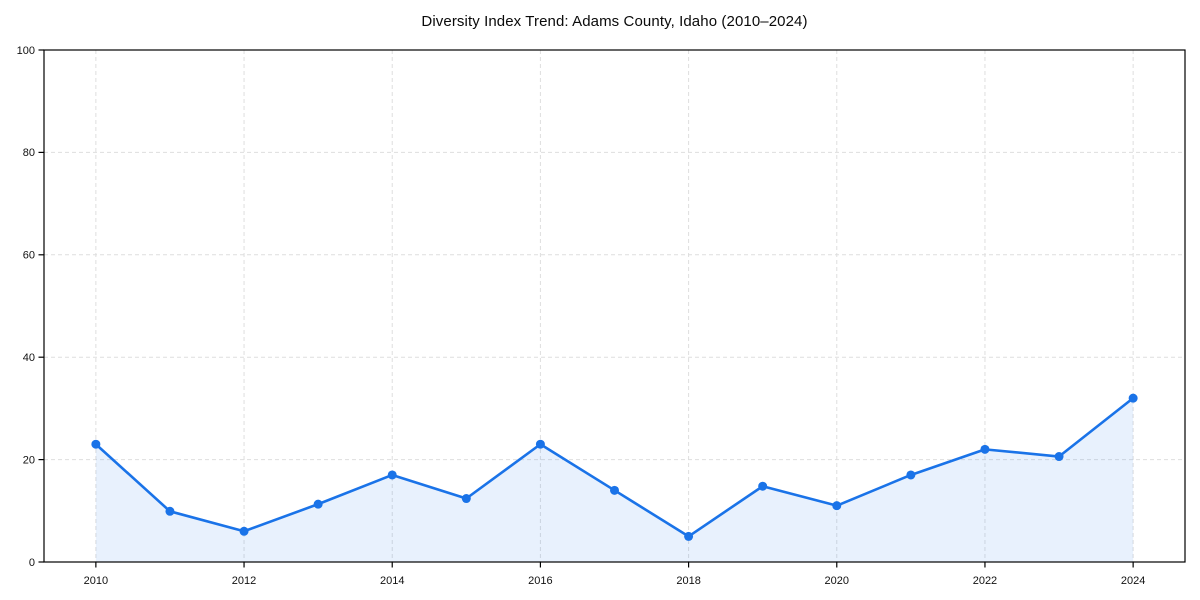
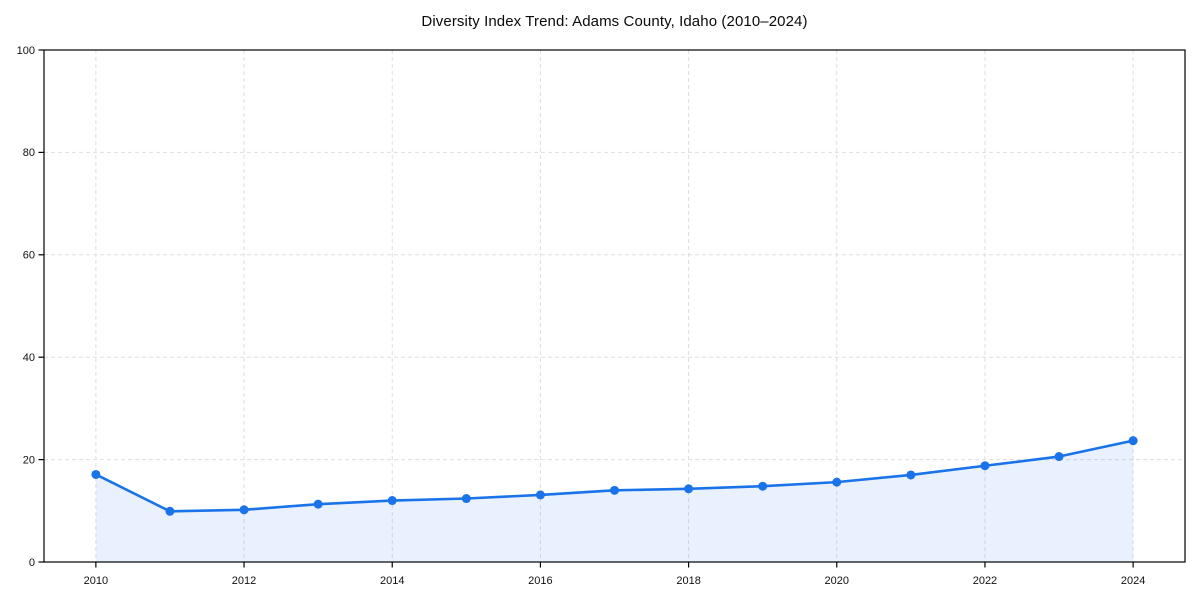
2010: 23 -> 17
2012: 6 -> 10
2014: 17 -> 12
2016: 23 -> 13
2018: 5 -> 14
2020: 11 -> 16
2022: 22 -> 19
2024: 32 -> 24
